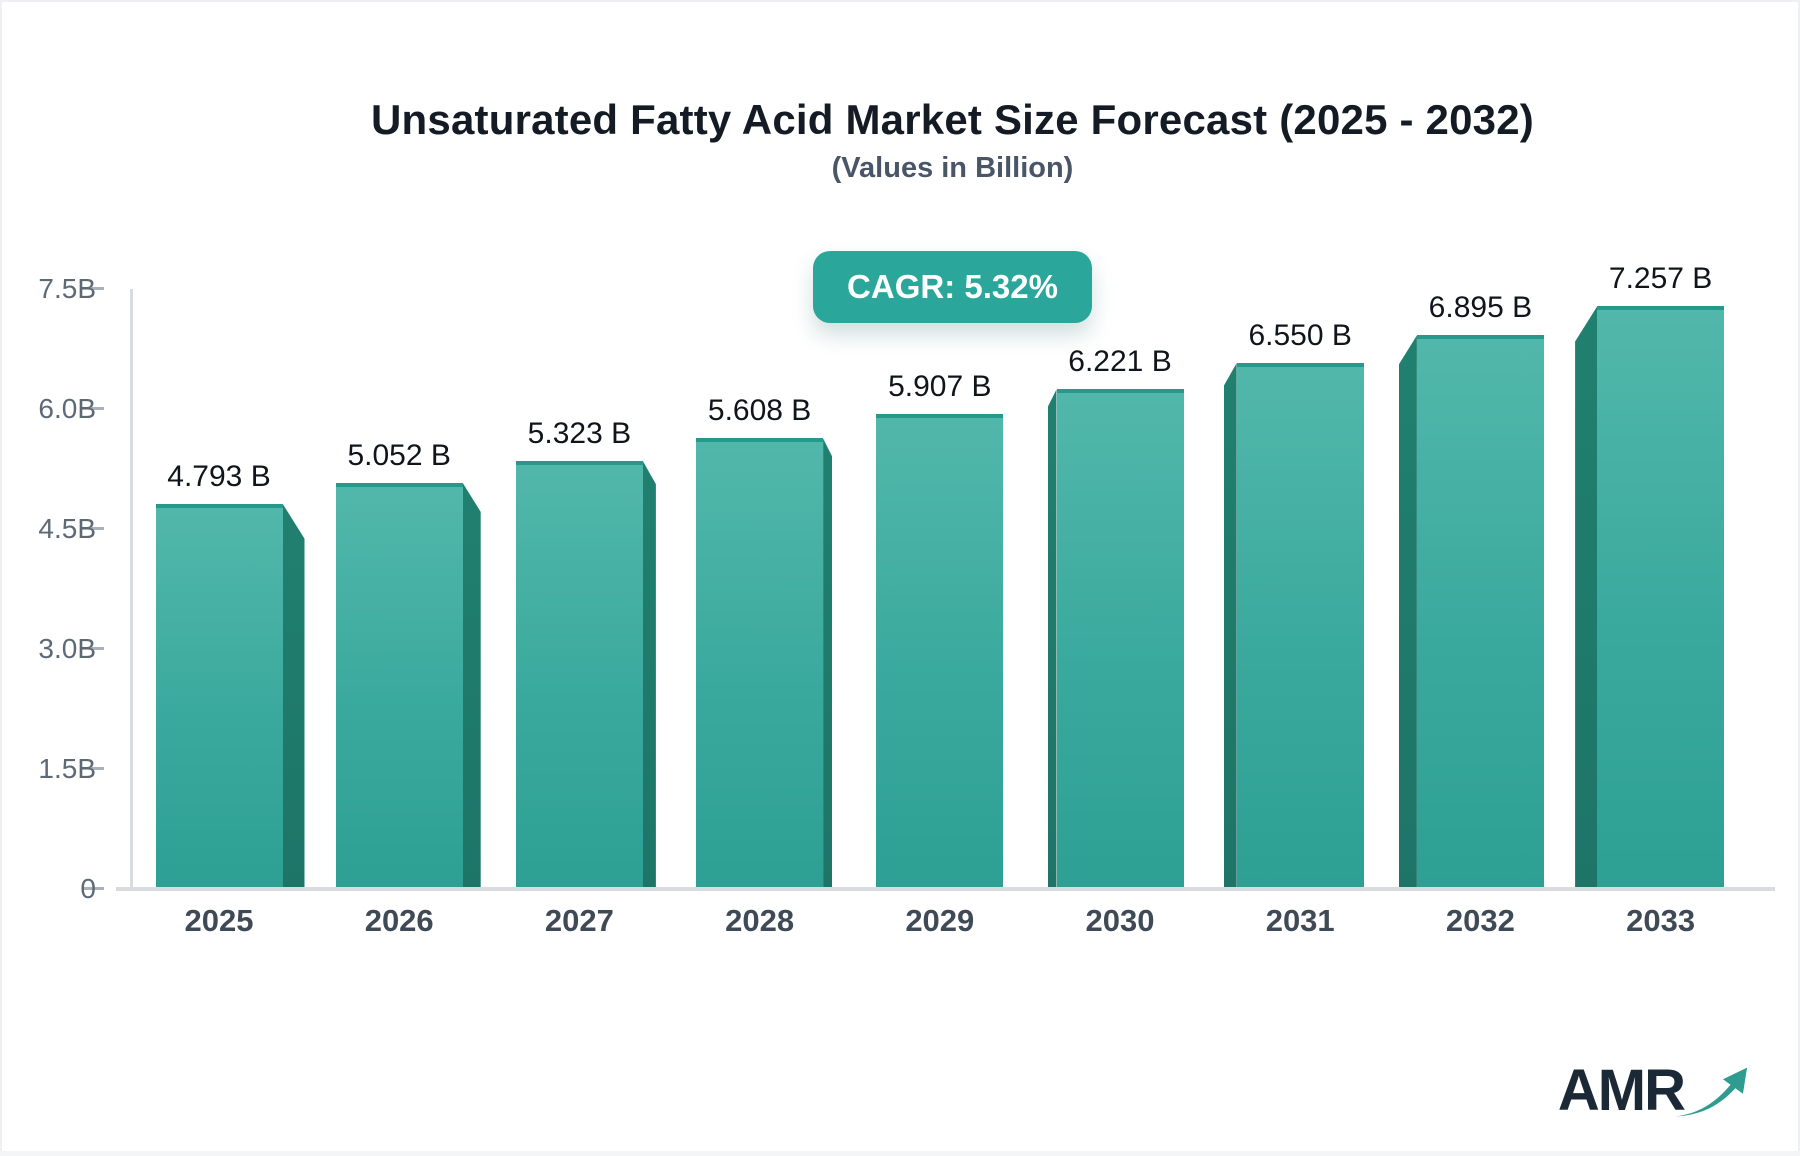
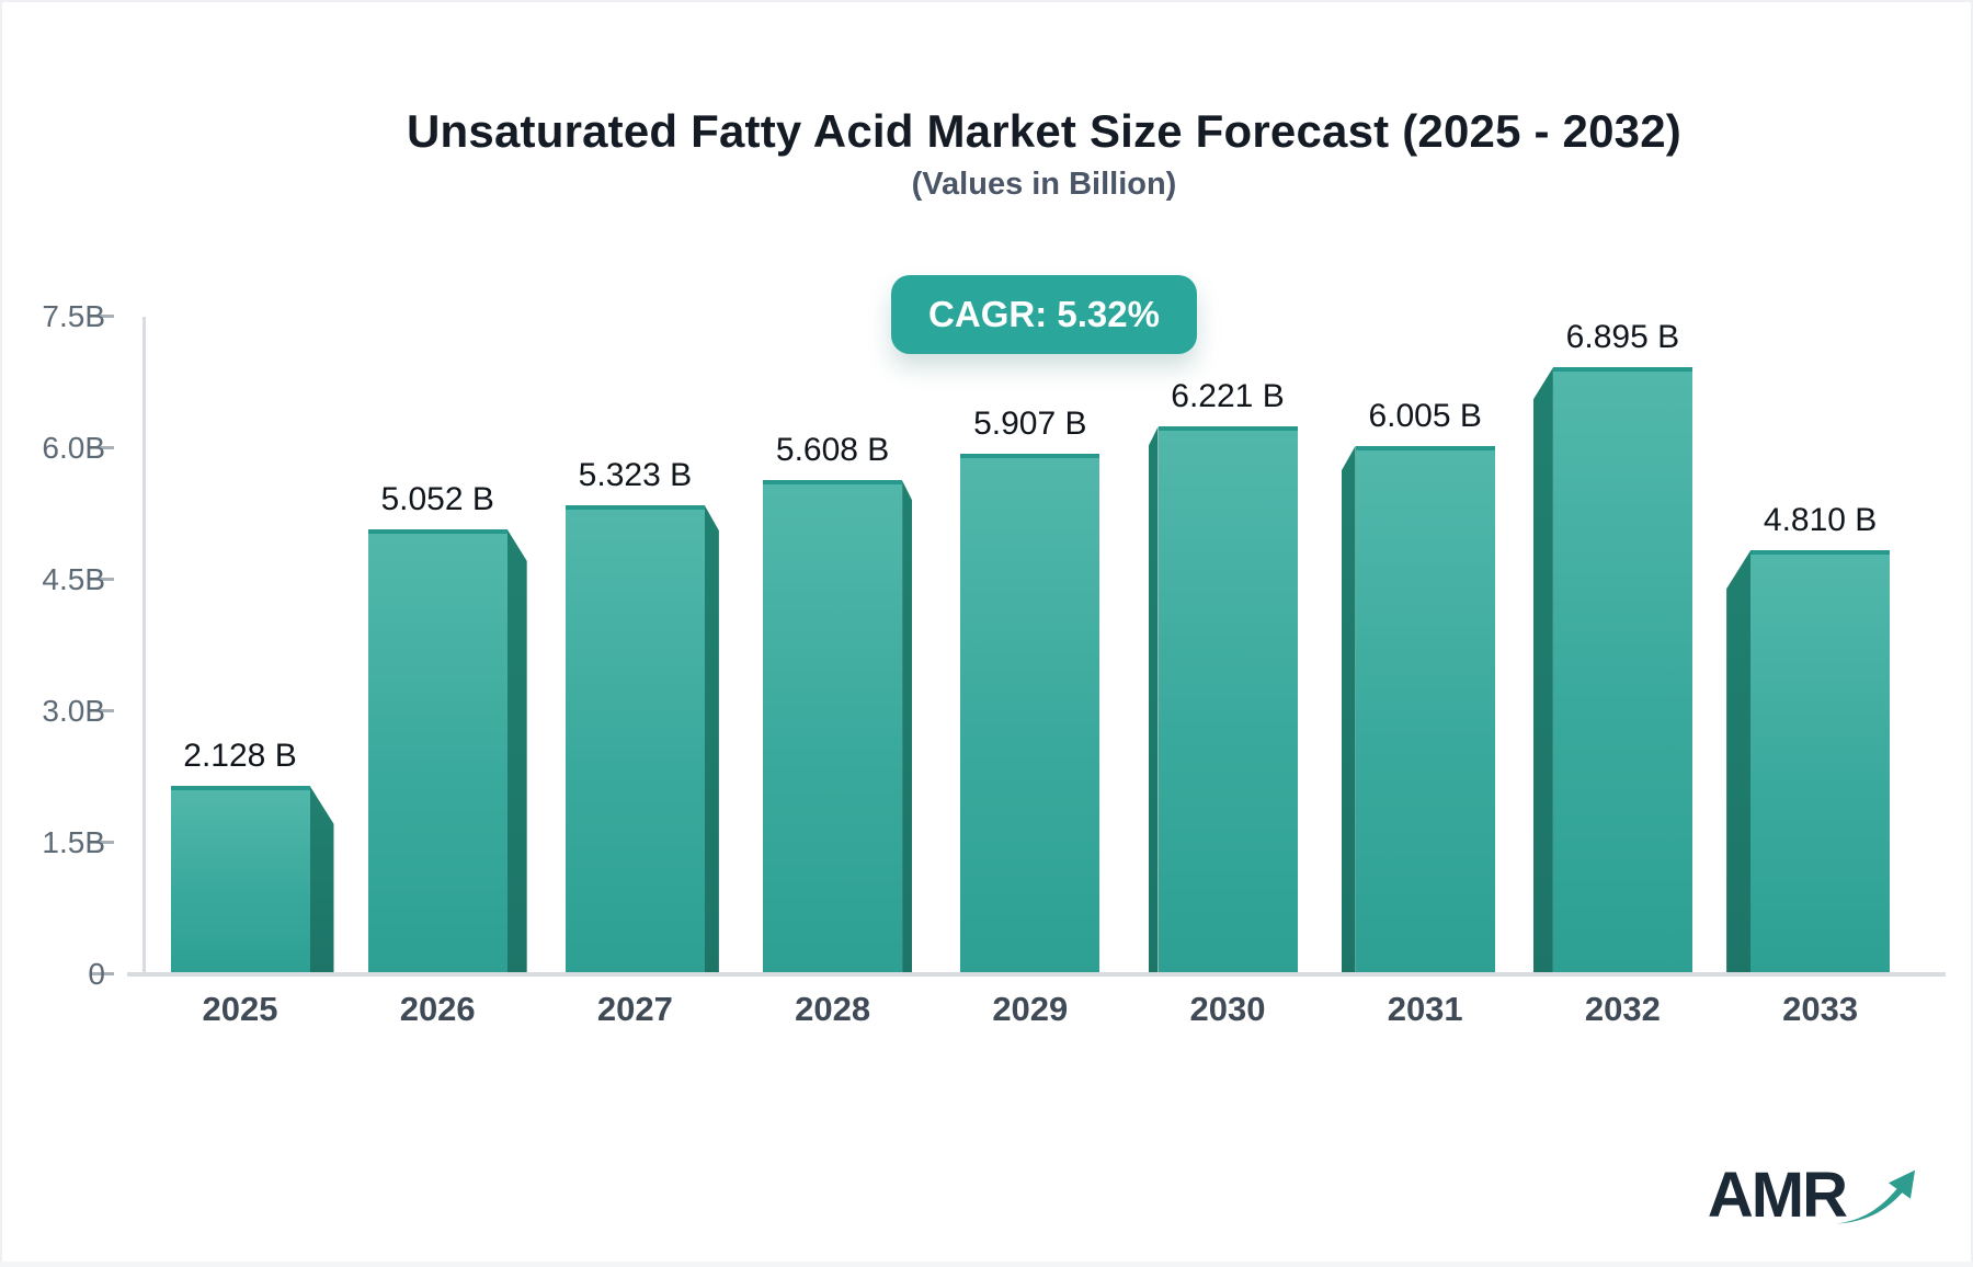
2025: 4.793 -> 2.128
2031: 6.550 -> 6.005
2033: 7.257 -> 4.810
